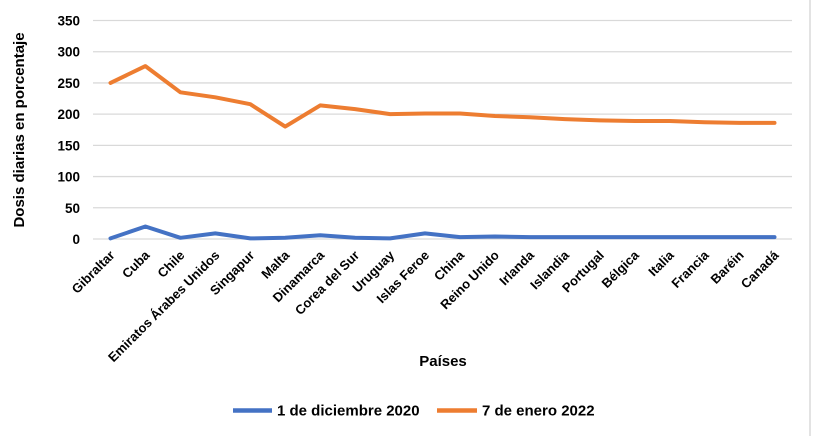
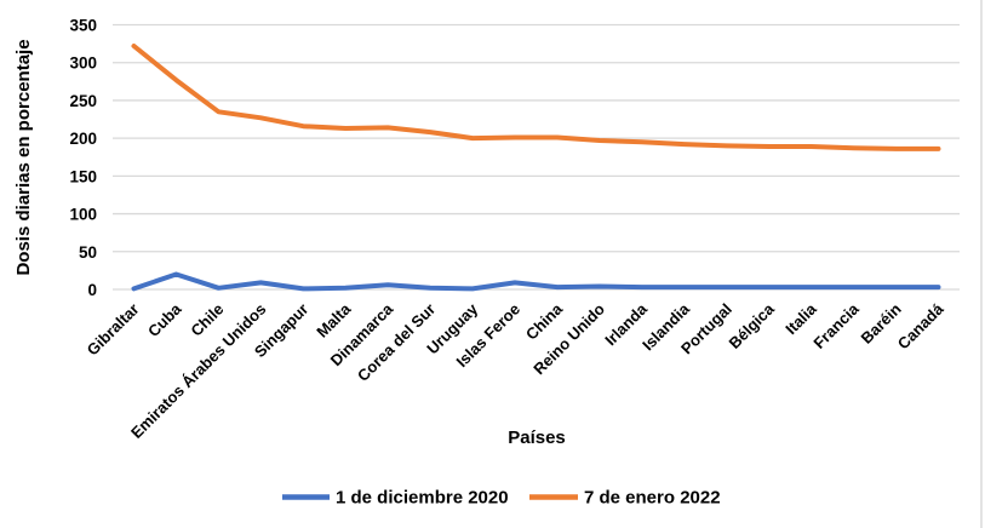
7 de enero 2022/Gibraltar: 250 -> 320
7 de enero 2022/Malta: 180 -> 210
